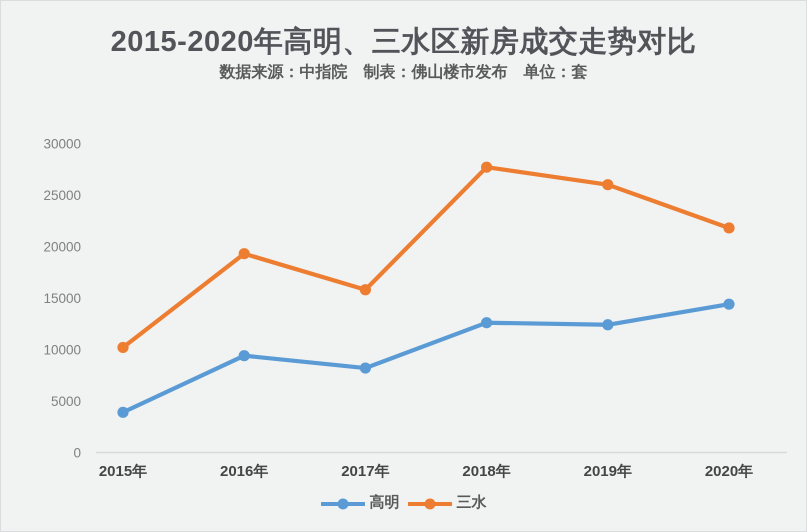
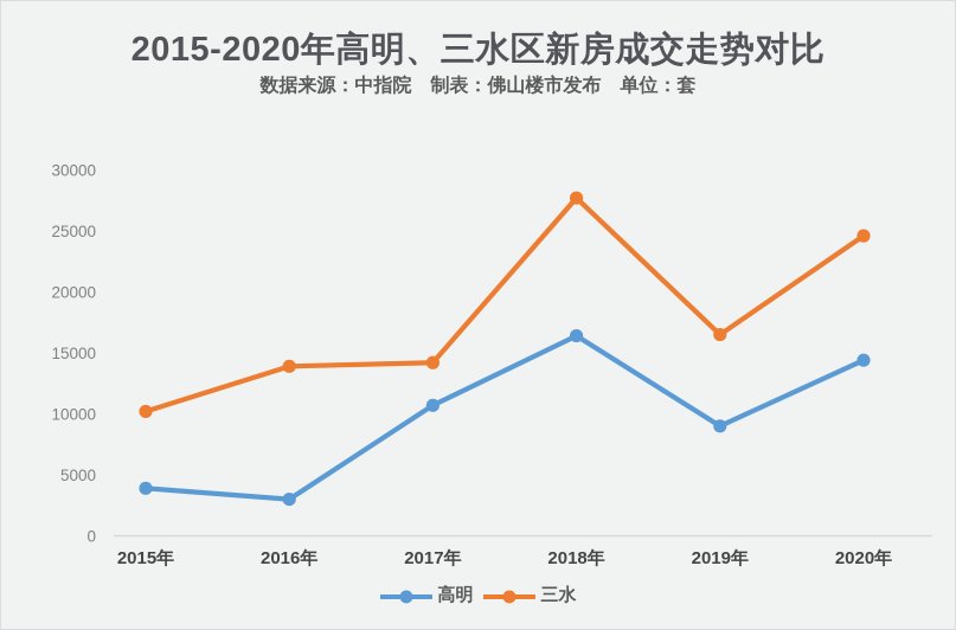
高明/2016年: 9400 -> 3000
三水/2016年: 19300 -> 13900
高明/2017年: 8200 -> 10700
三水/2017年: 15800 -> 14200
高明/2018年: 12600 -> 16400
高明/2019年: 12400 -> 9000
三水/2019年: 26000 -> 16500
三水/2020年: 21800 -> 24600
